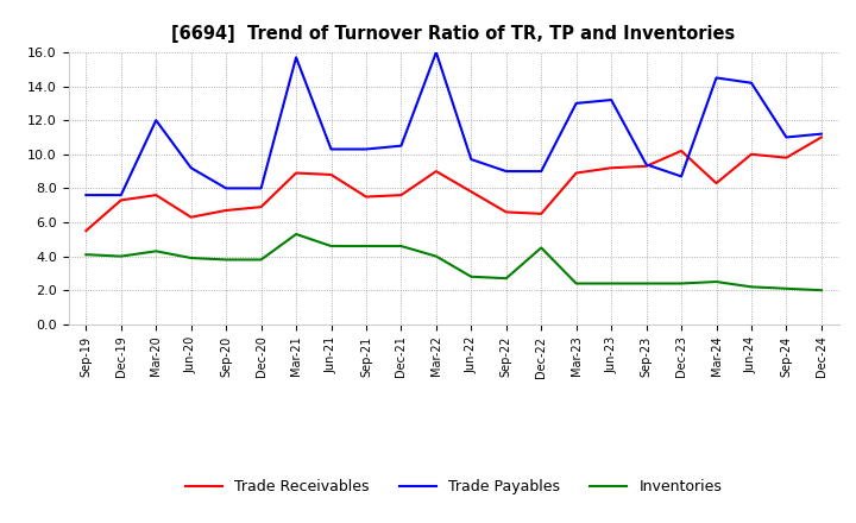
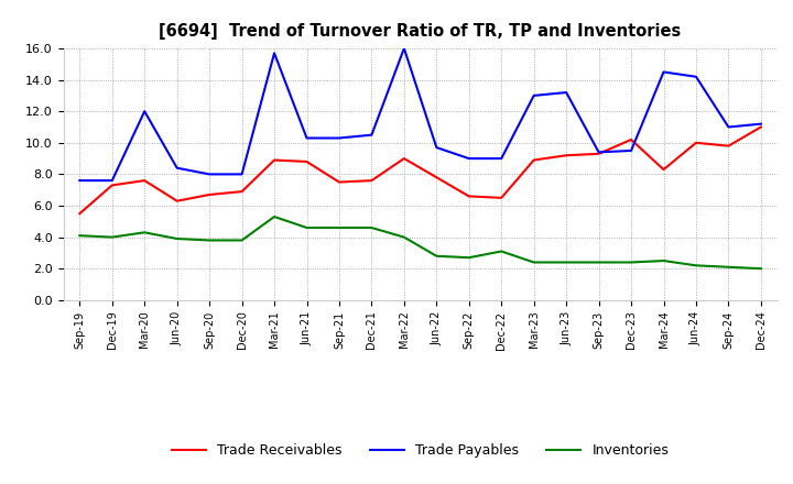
Trade Payables/Jun-20: 9.2 -> 8.4
Inventories/Dec-22: 4.5 -> 3.1
Trade Payables/Dec-23: 8.7 -> 9.5
